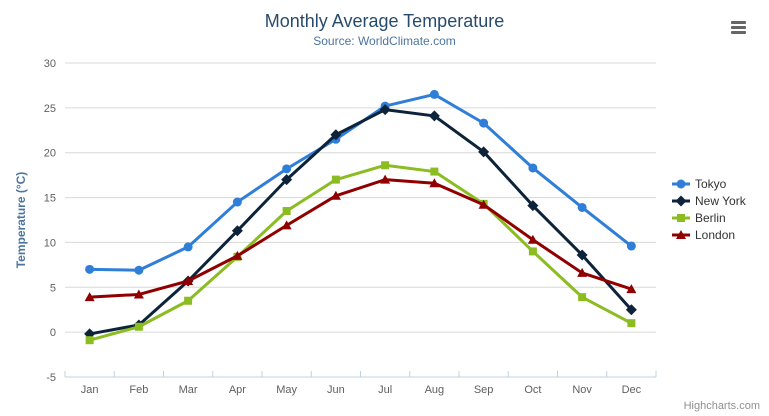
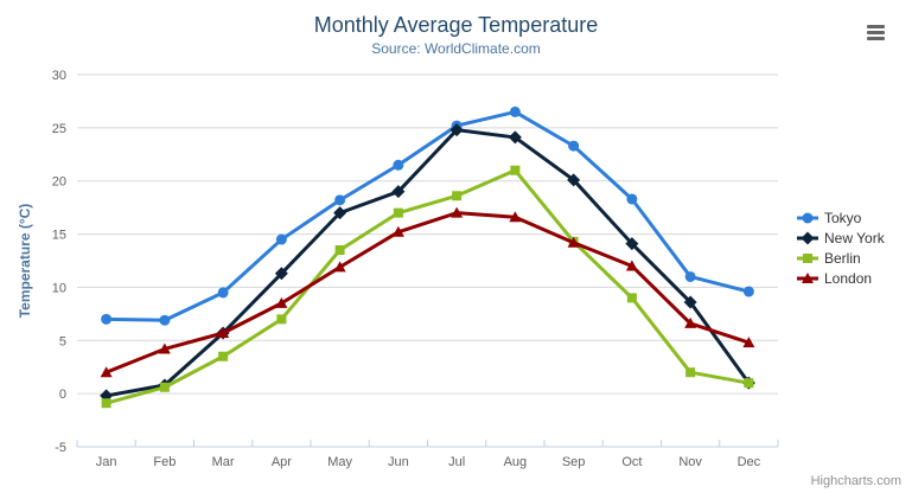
London/Jan: 4 -> 2
Berlin/Apr: 8 -> 7
New York/Jun: 22 -> 19
Berlin/Aug: 18 -> 21
London/Oct: 10 -> 12
Tokyo/Nov: 14 -> 11
Berlin/Nov: 4 -> 2
New York/Dec: 2 -> 1
